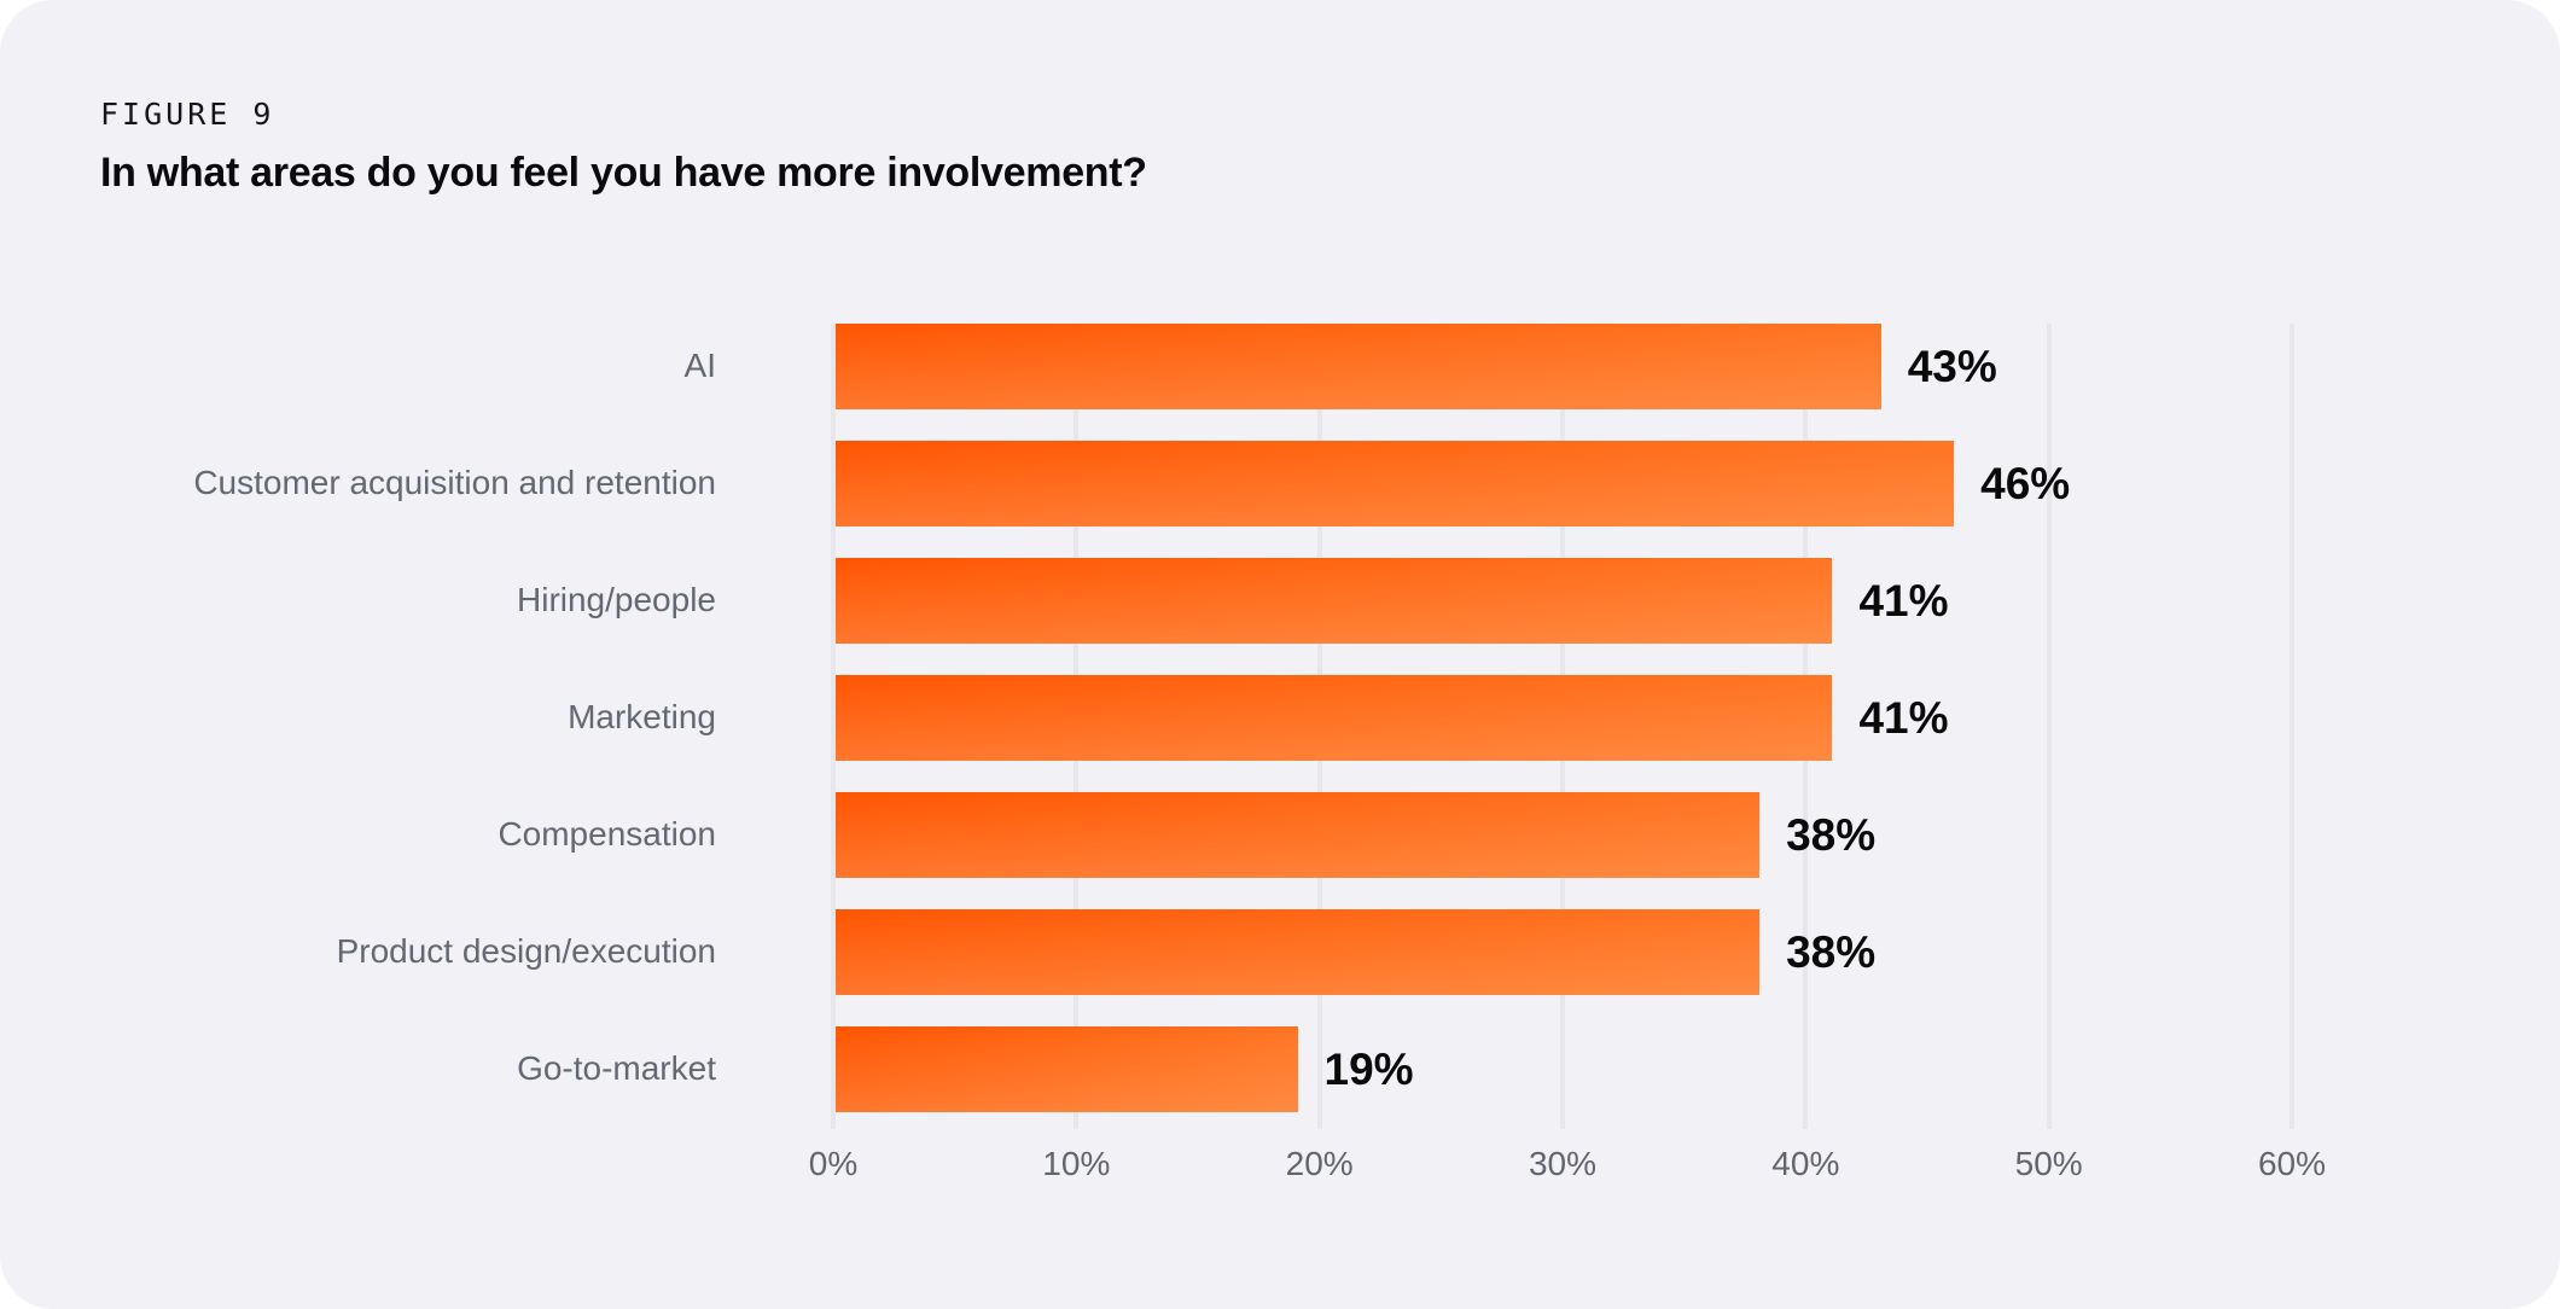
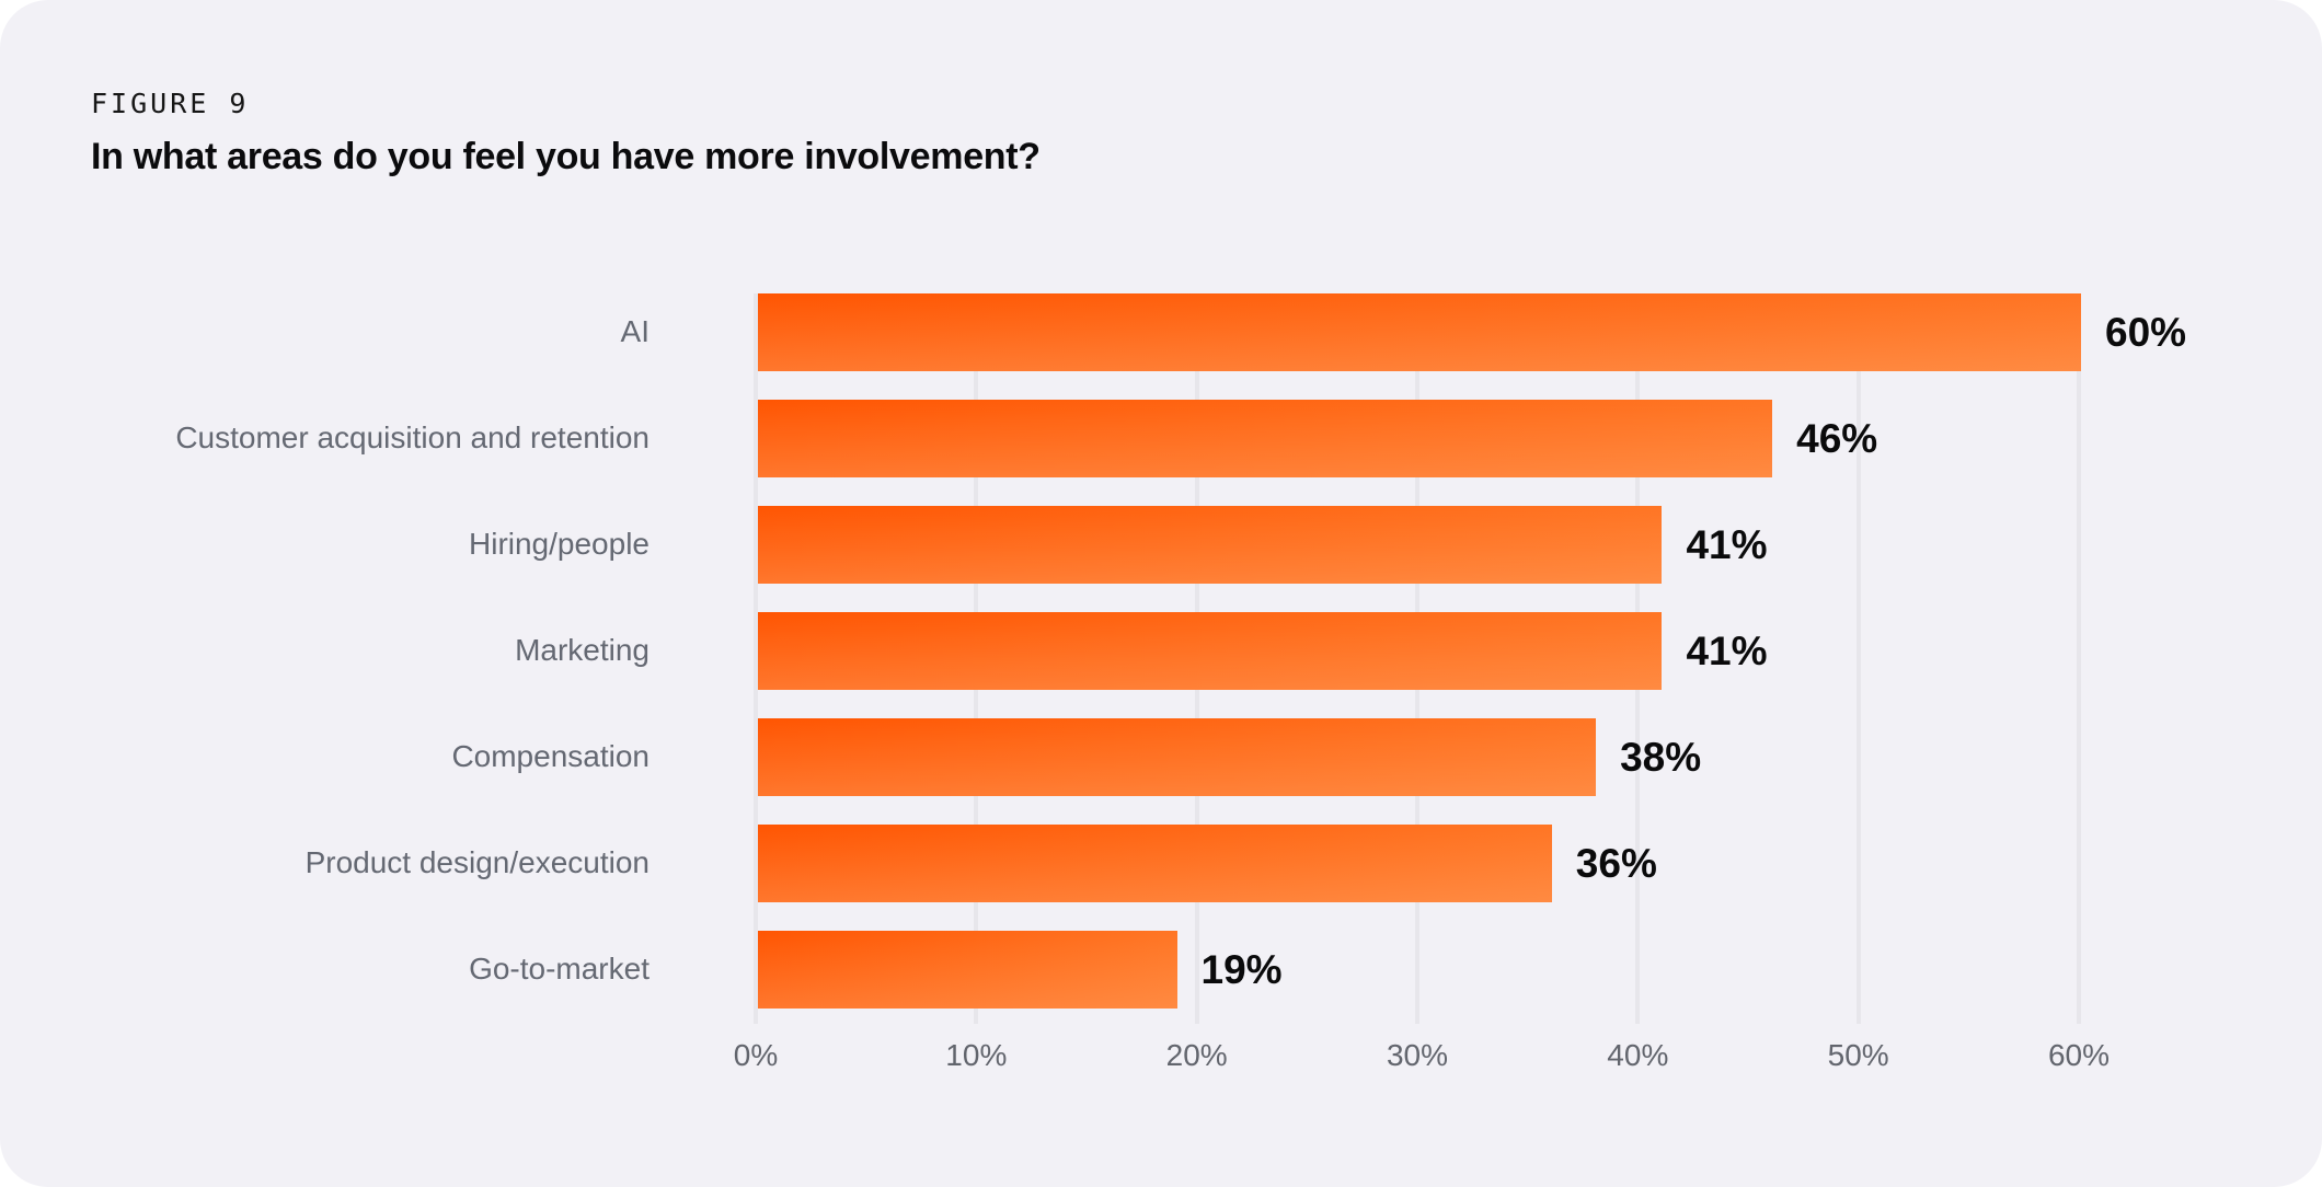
AI: 43% -> 60%
Product design/execution: 38% -> 36%
